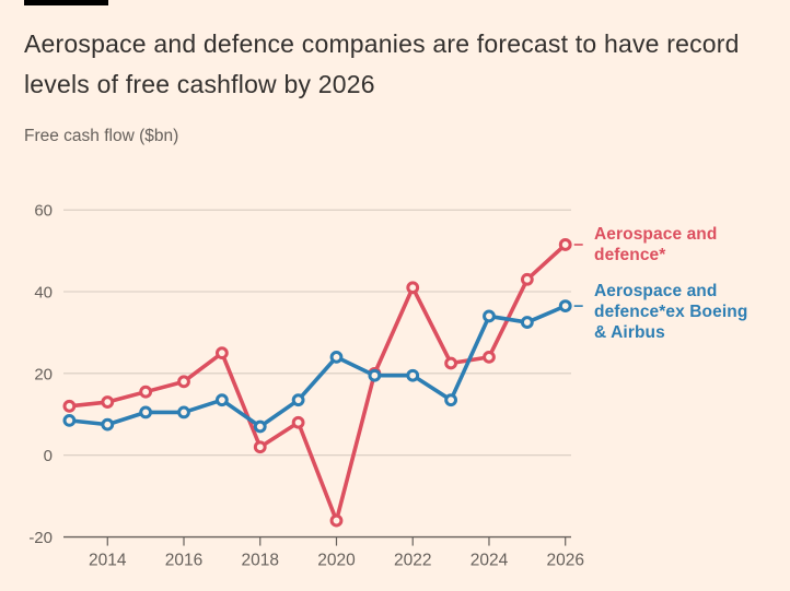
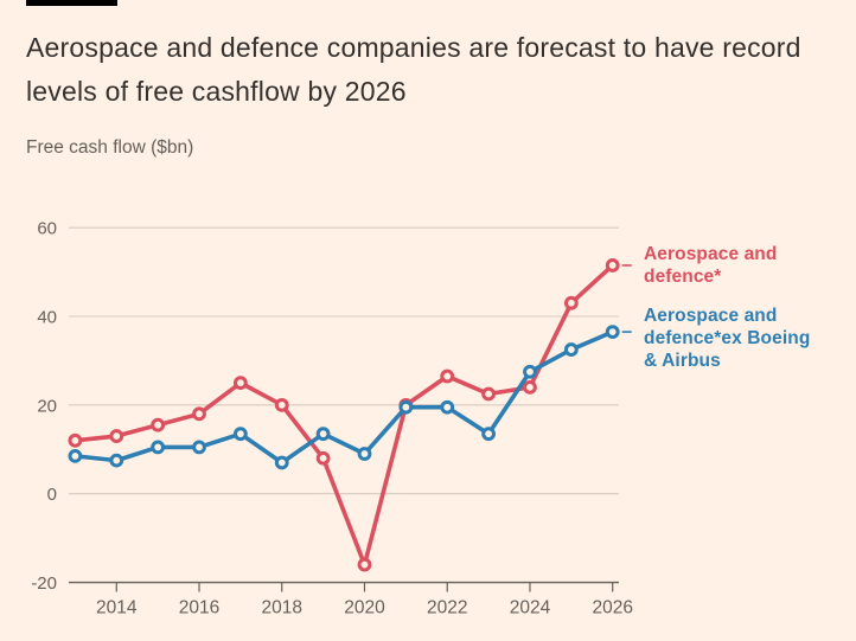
Aerospace and defence*/2018: 2 -> 20
Aerospace and defence*ex Boeing & Airbus/2020: 24 -> 9
Aerospace and defence*/2022: 41 -> 26
Aerospace and defence*ex Boeing & Airbus/2024: 34 -> 28
